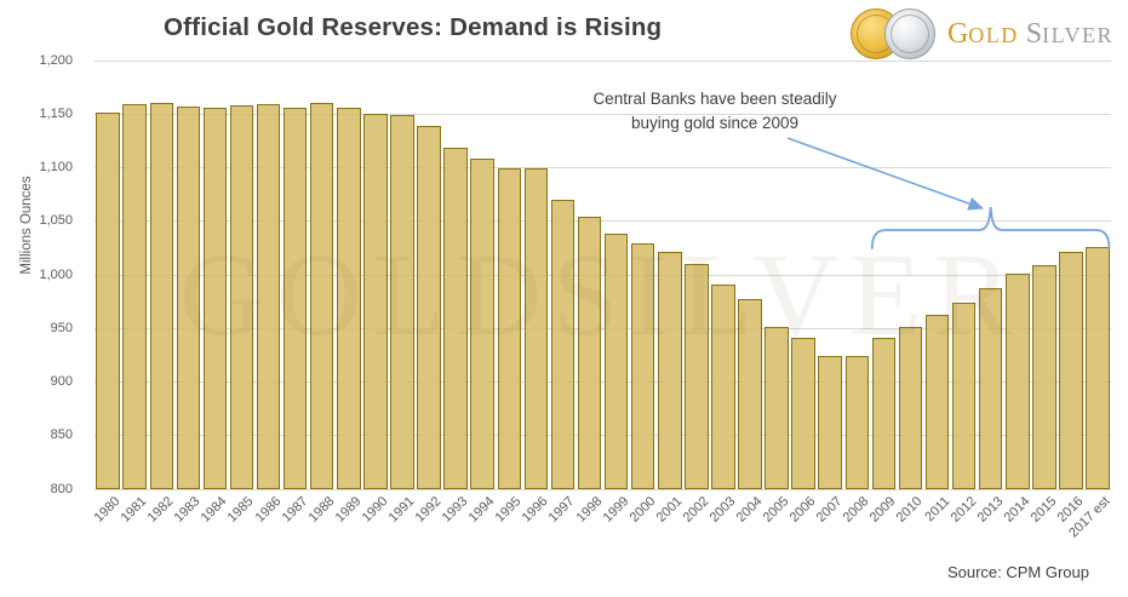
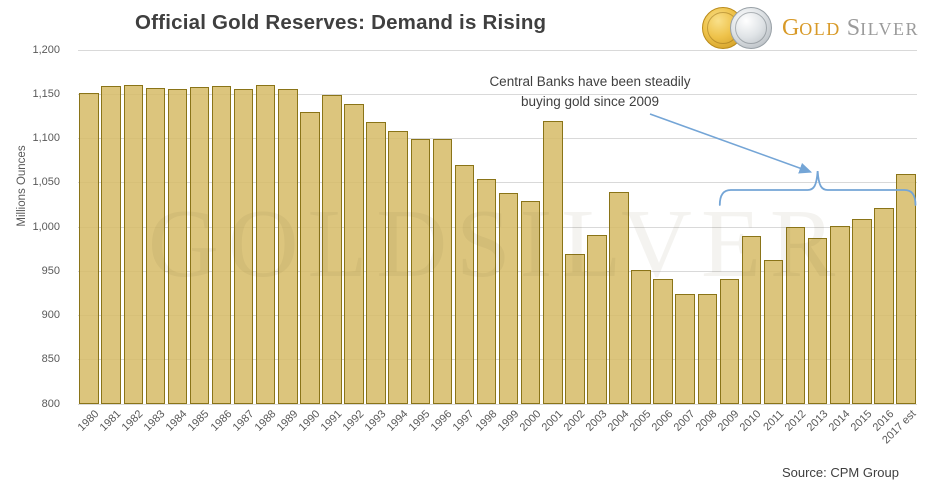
1990: 1150 -> 1130
2001: 1020 -> 1120
2002: 1010 -> 970
2004: 980 -> 1040
2010: 950 -> 990
2012: 970 -> 1000
2017 est: 1030 -> 1060
